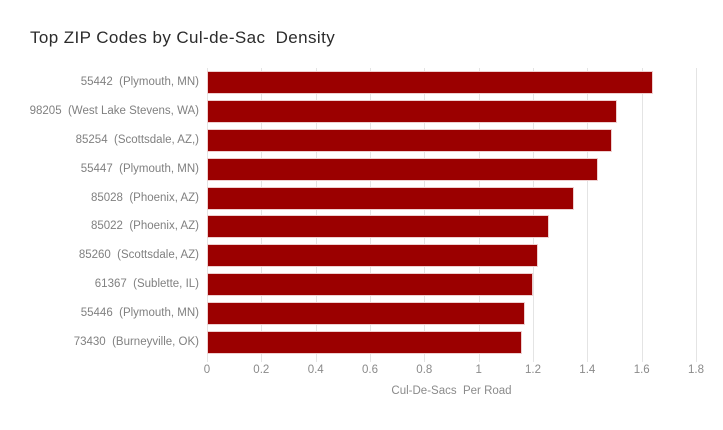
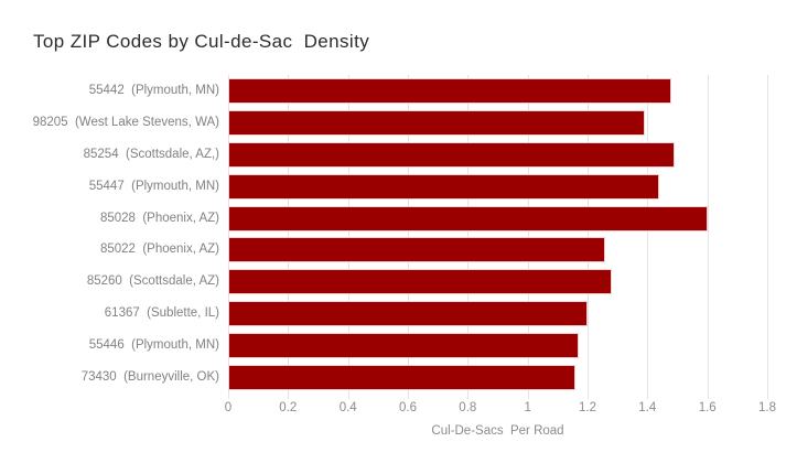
55442 (Plymouth, MN): 1.64 -> 1.48
98205 (West Lake Stevens, WA): 1.51 -> 1.39
85028 (Phoenix, AZ): 1.35 -> 1.60
85260 (Scottsdale, AZ): 1.22 -> 1.28
